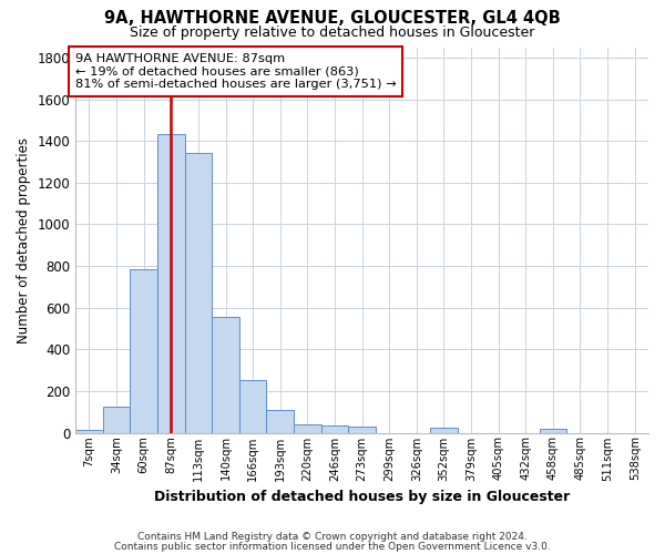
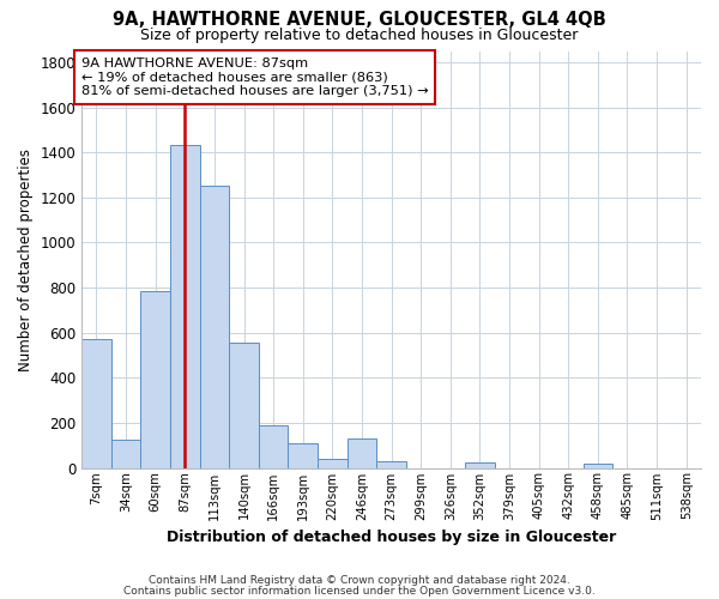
7sqm: 20 -> 570
113sqm: 1340 -> 1250
166sqm: 250 -> 190
246sqm: 30 -> 130
